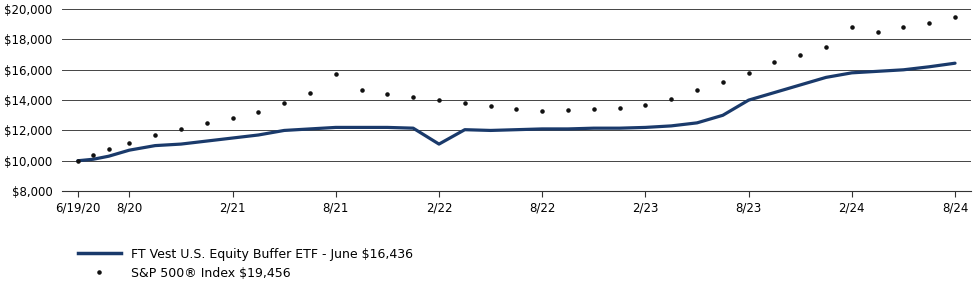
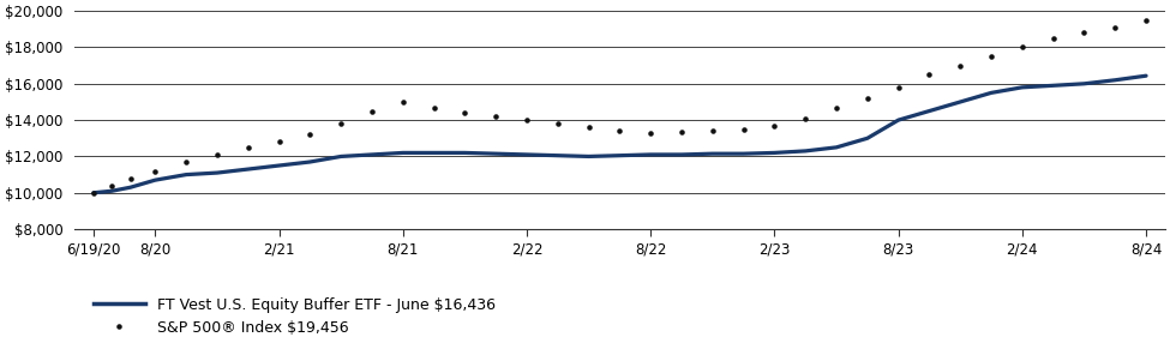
S&P 500® Index $19,456/8/21: $15,700 -> $15,000
FT Vest U.S. Equity Buffer ETF - June $16,436/2/22: $11,100 -> $12,100
S&P 500® Index $19,456/2/24: $18,800 -> $18,000
